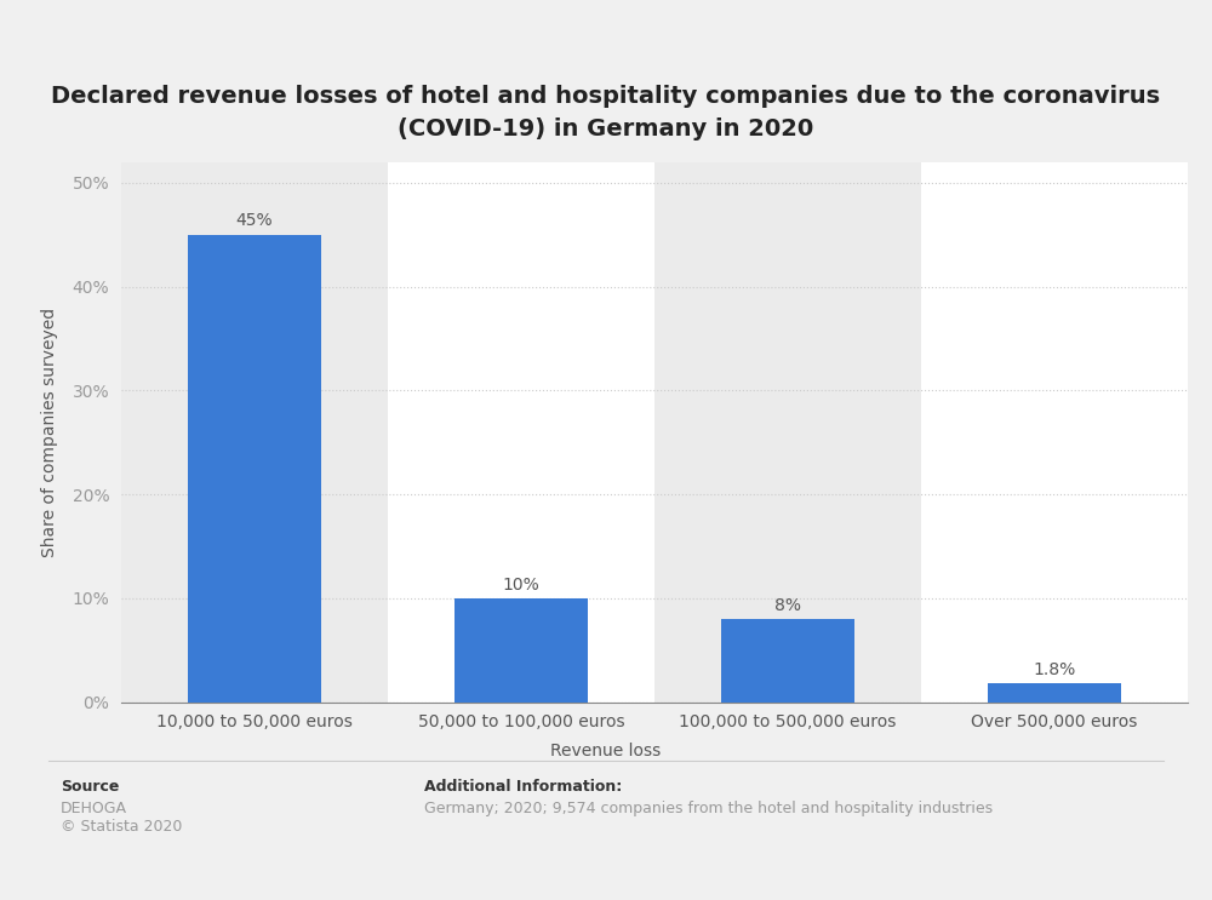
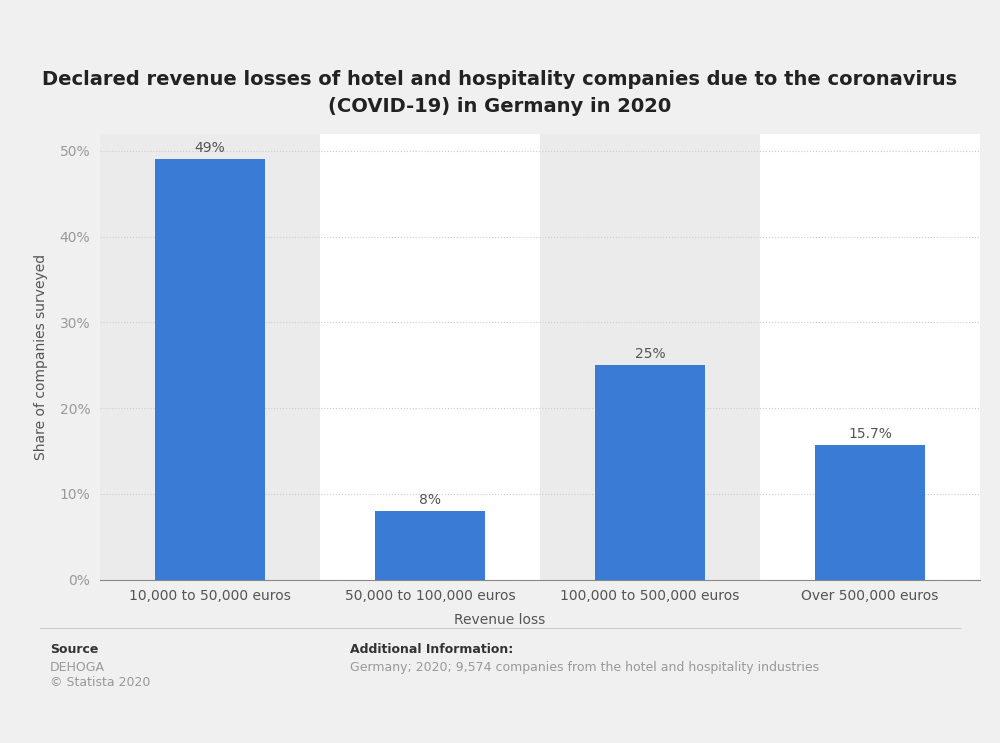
10,000 to 50,000 euros: 45% -> 49%
50,000 to 100,000 euros: 10% -> 8%
100,000 to 500,000 euros: 8% -> 25%
Over 500,000 euros: 1.8% -> 15.7%
